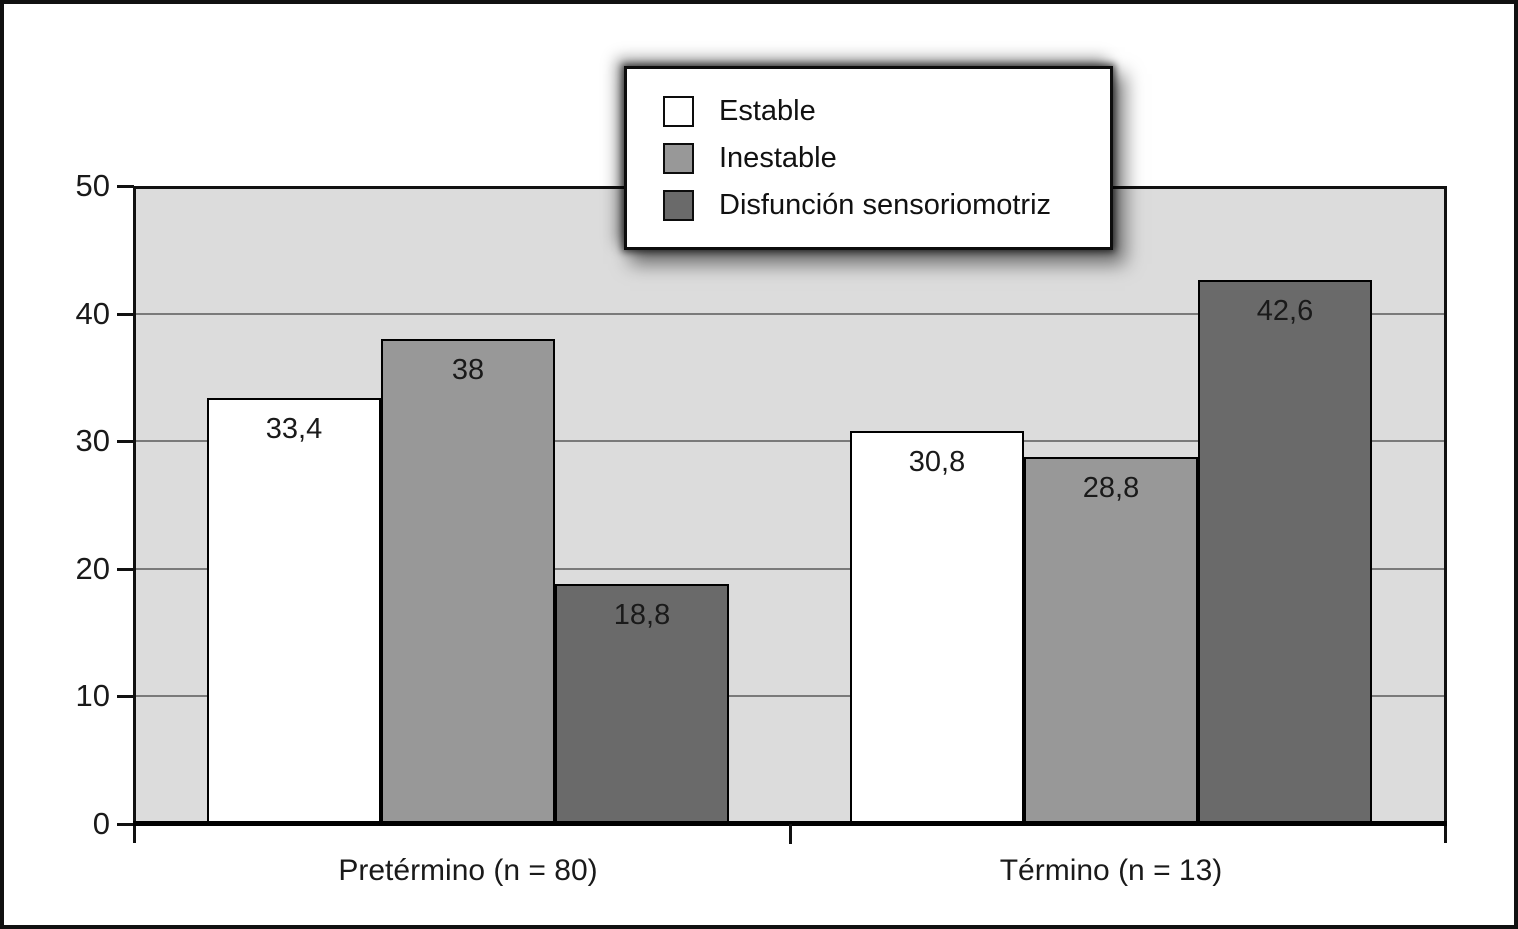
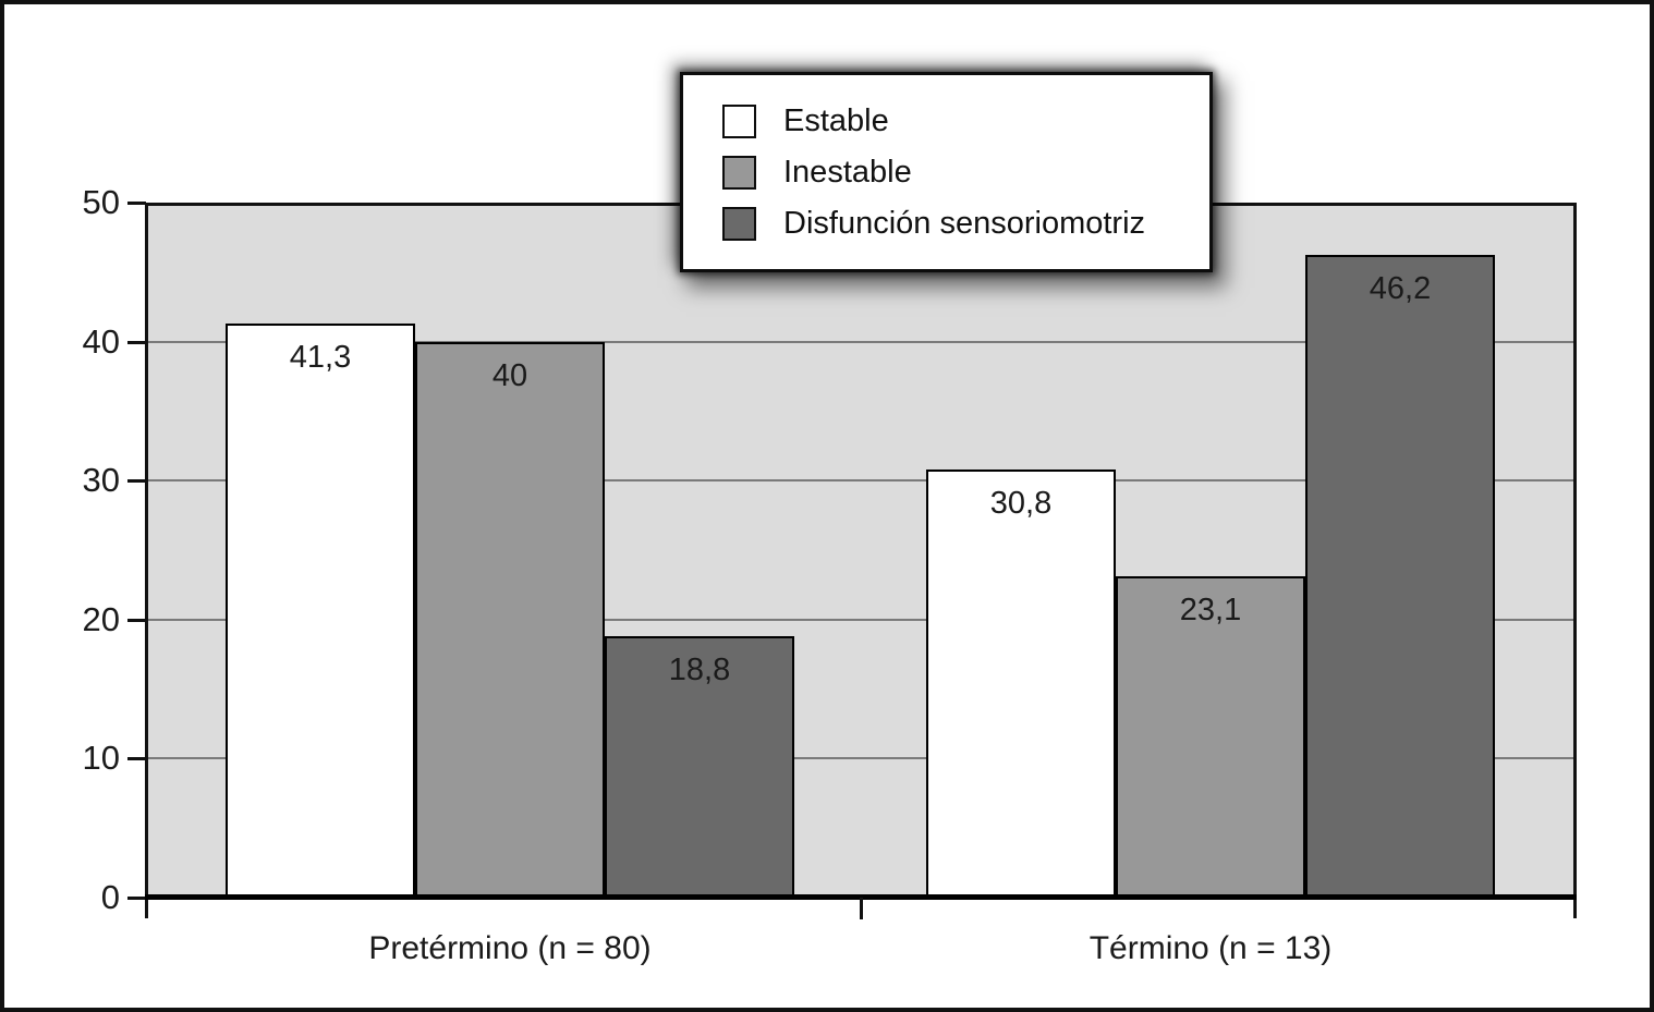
Estable/Pretérmino (n = 80): 33,4 -> 41,3
Inestable/Pretérmino (n = 80): 38 -> 40
Inestable/Término (n = 13): 28,8 -> 23,1
Disfunción sensoriomotriz/Término (n = 13): 42,6 -> 46,2
